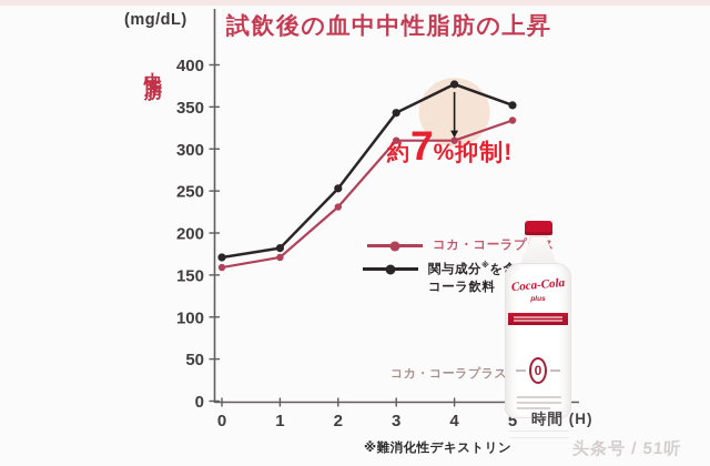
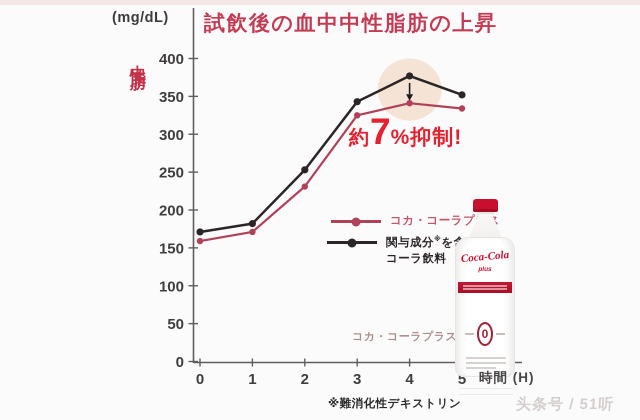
コカ・コーラプラス/3: 310 -> 320
コカ・コーラプラス/4: 310 -> 340
